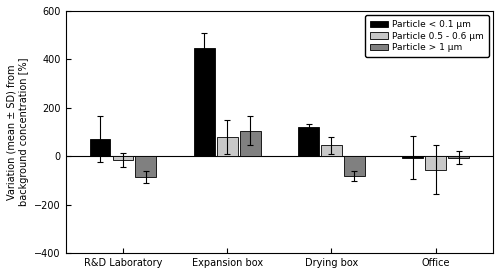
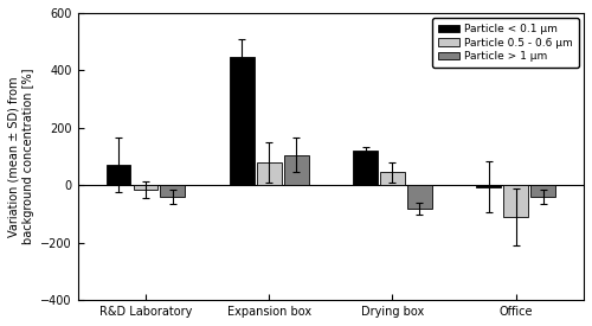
Particle > 1 μm/R&D Laboratory: -85 -> -40
Particle 0.5 - 0.6 μm/Office: -55 -> -110
Particle > 1 μm/Office: -5 -> -40
